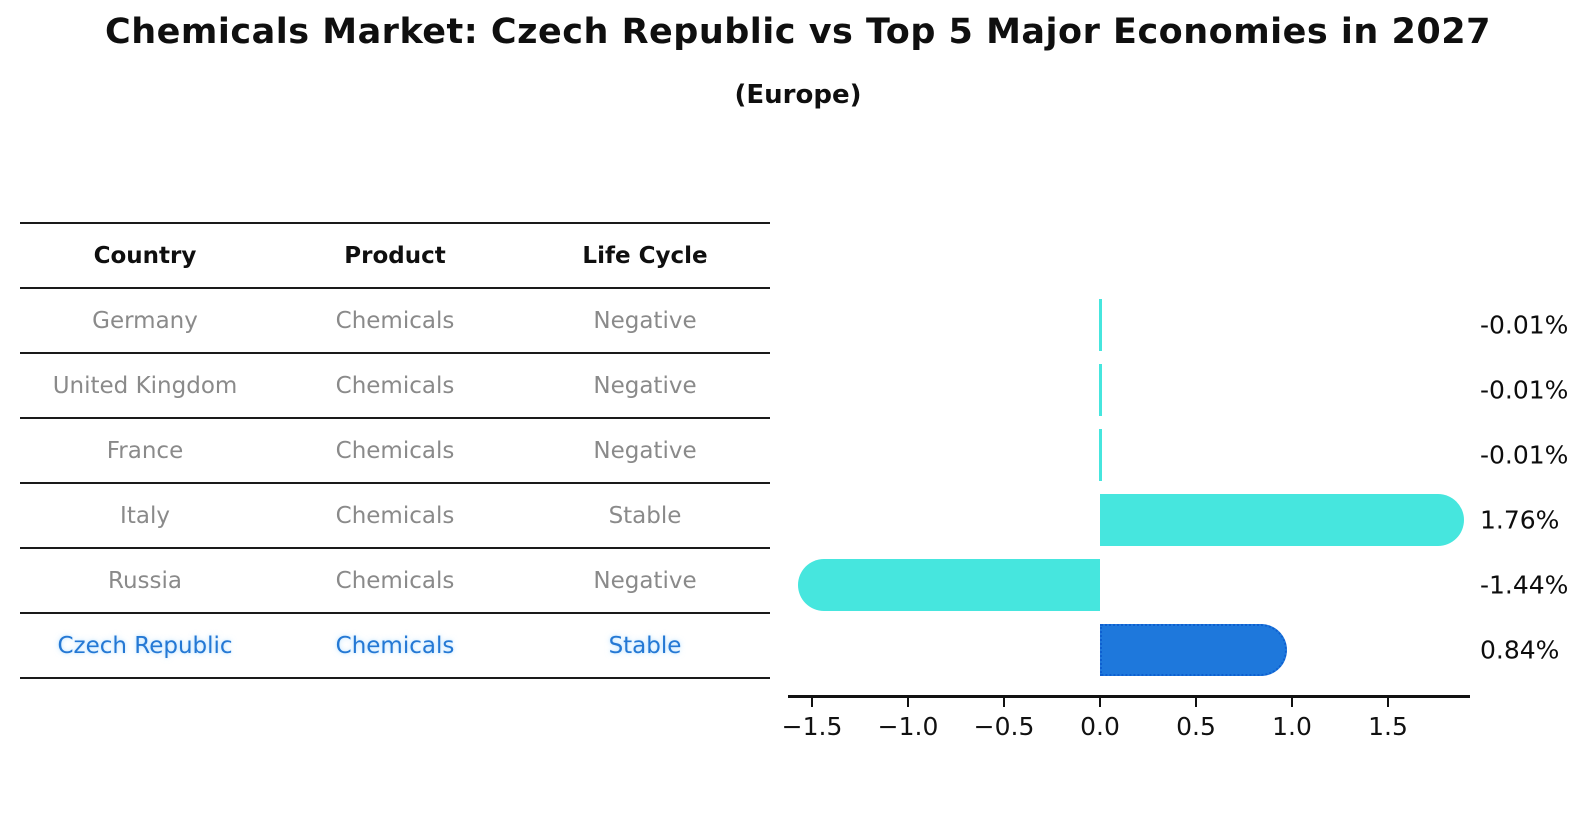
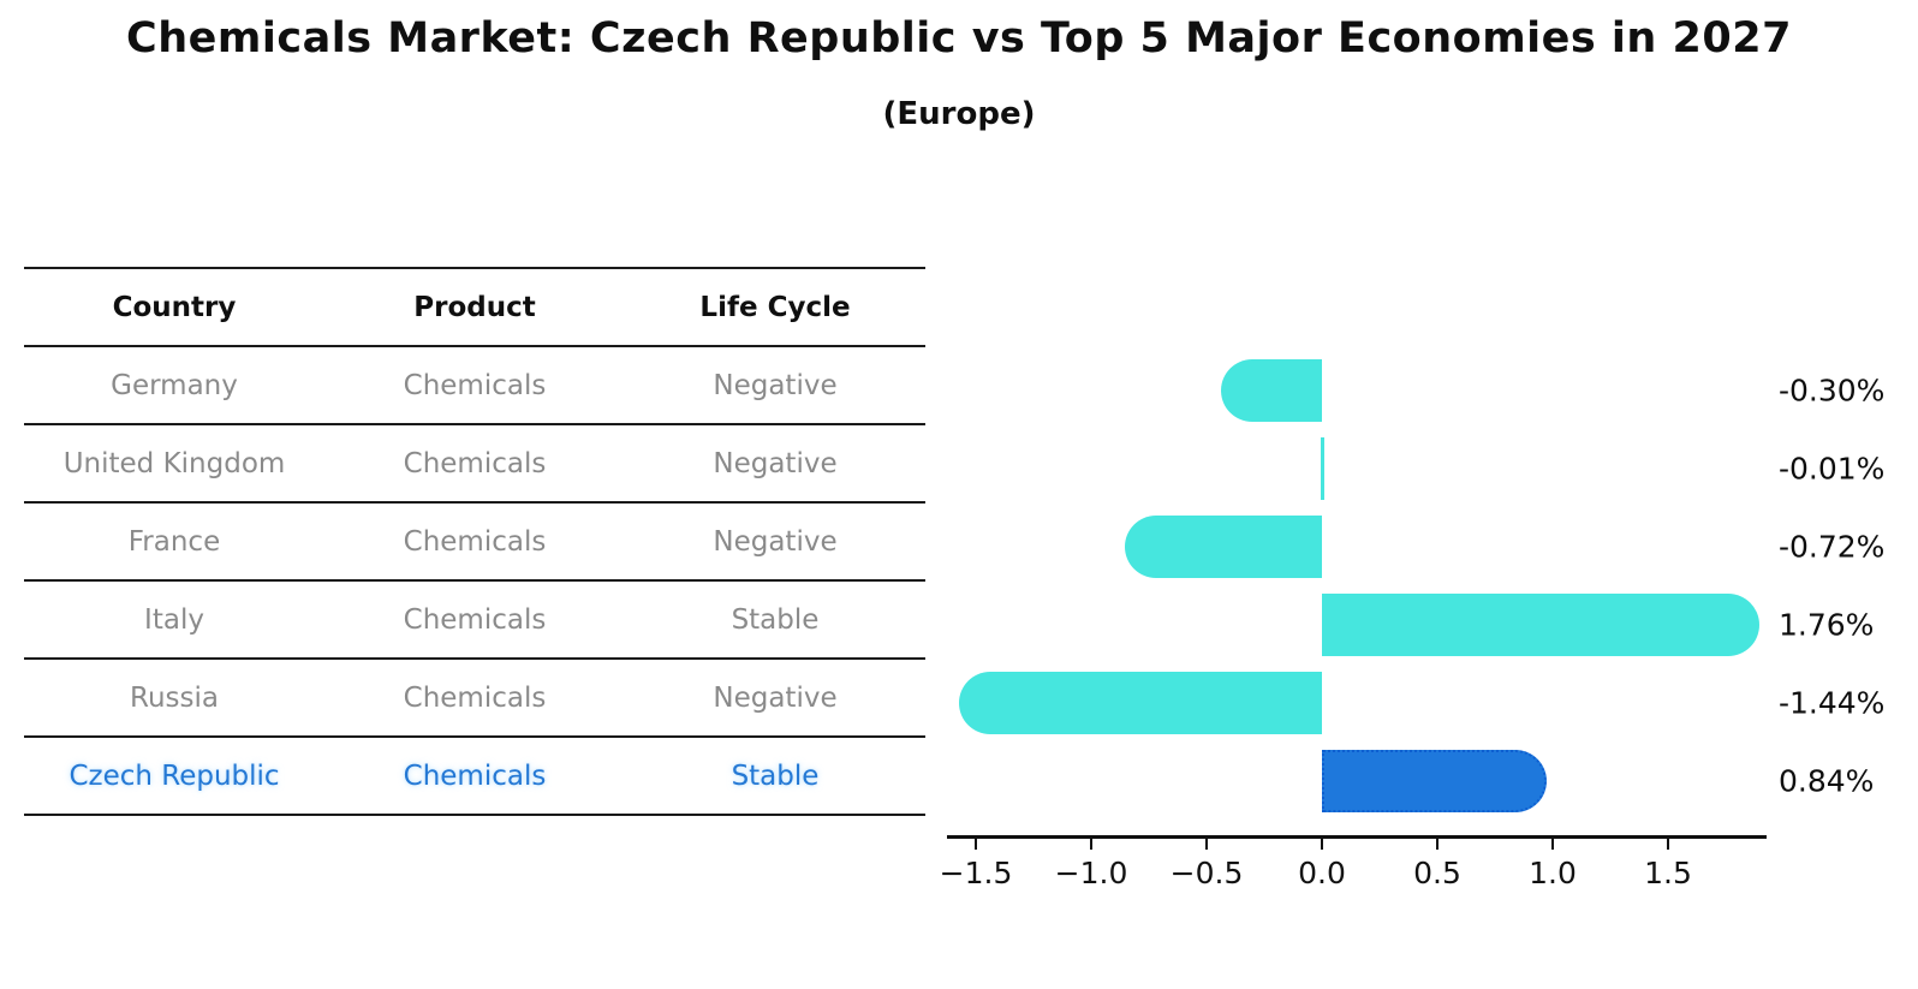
Germany: -0.01% -> -0.30%
France: -0.01% -> -0.72%
